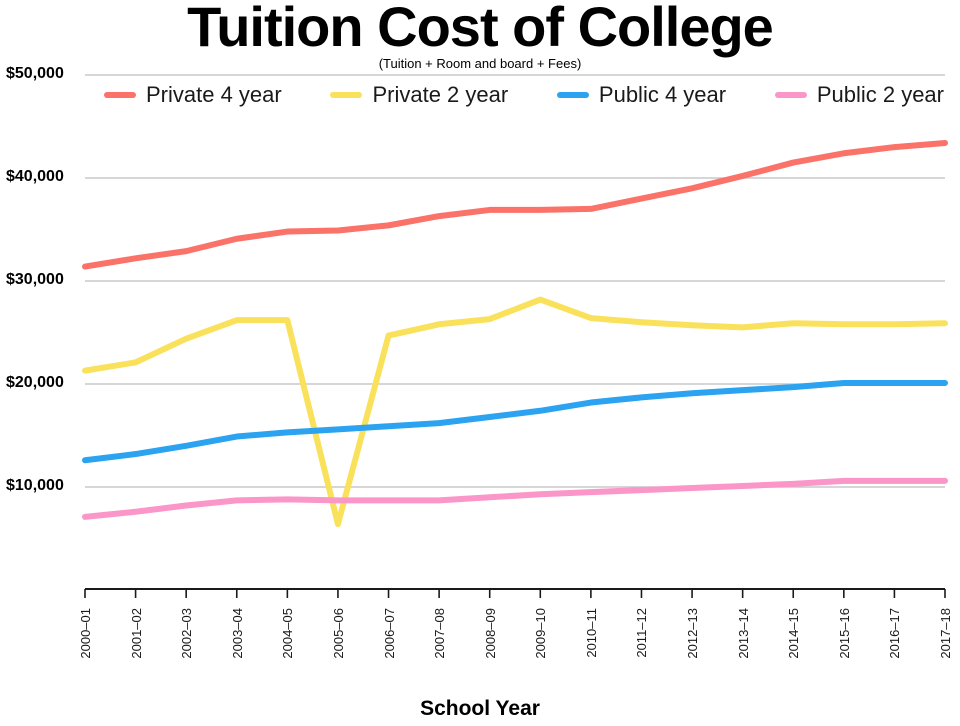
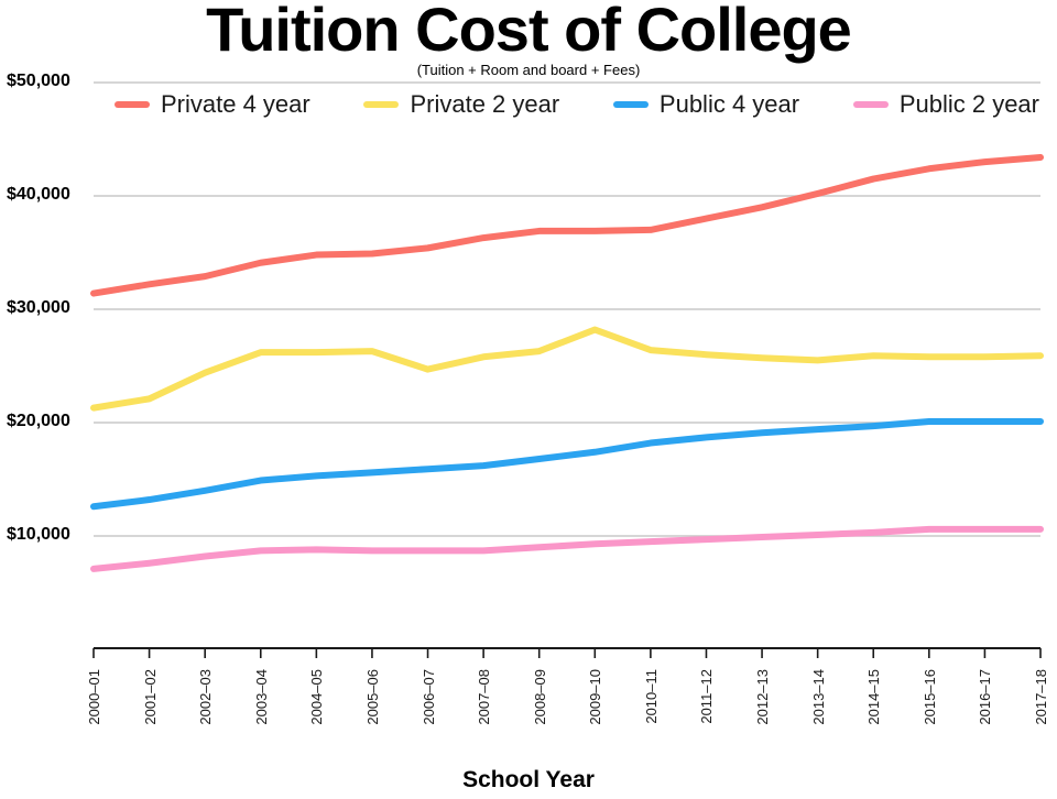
Private 2 year/2005–06: $6400 -> $26300
